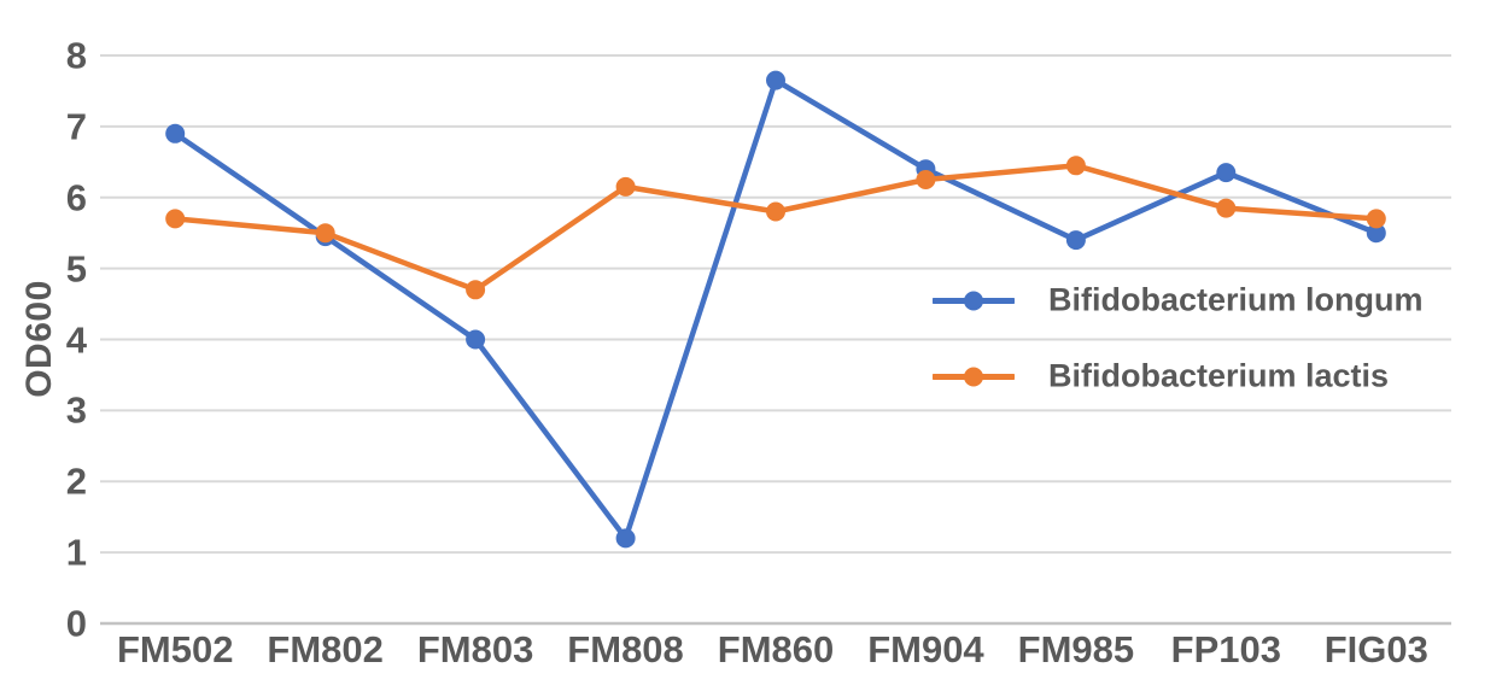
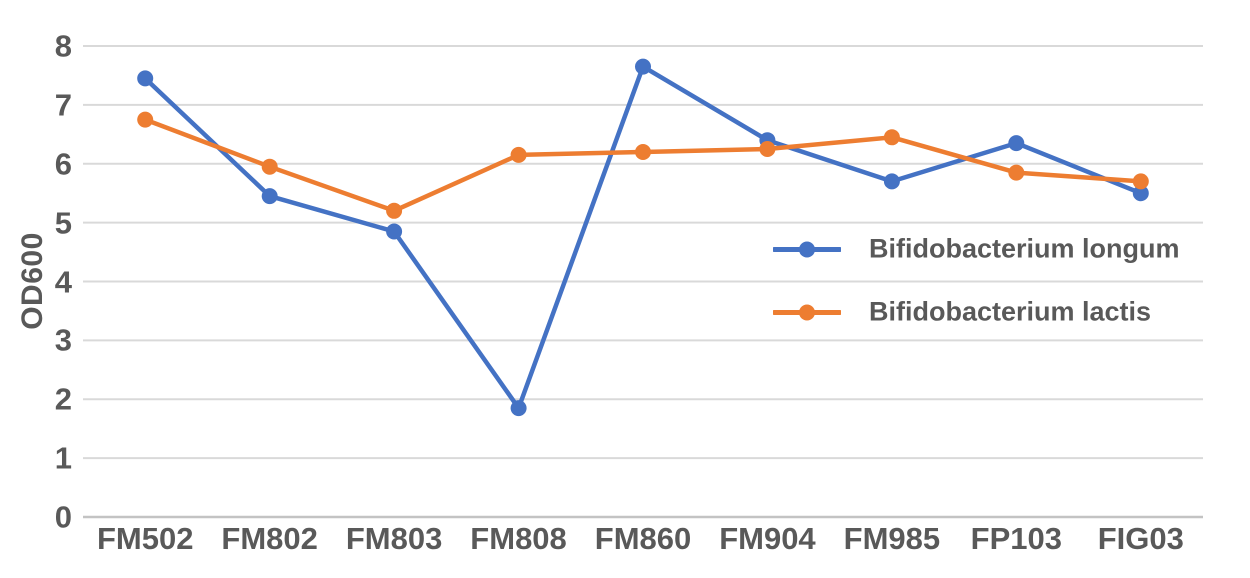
Bifidobacterium longum/FM502: 6.9 -> 7.5
Bifidobacterium lactis/FM502: 5.7 -> 6.8
Bifidobacterium lactis/FM802: 5.5 -> 6.0
Bifidobacterium longum/FM803: 4.0 -> 4.8
Bifidobacterium lactis/FM803: 4.7 -> 5.2
Bifidobacterium longum/FM808: 1.2 -> 1.9
Bifidobacterium lactis/FM860: 5.8 -> 6.2
Bifidobacterium longum/FM985: 5.4 -> 5.7
